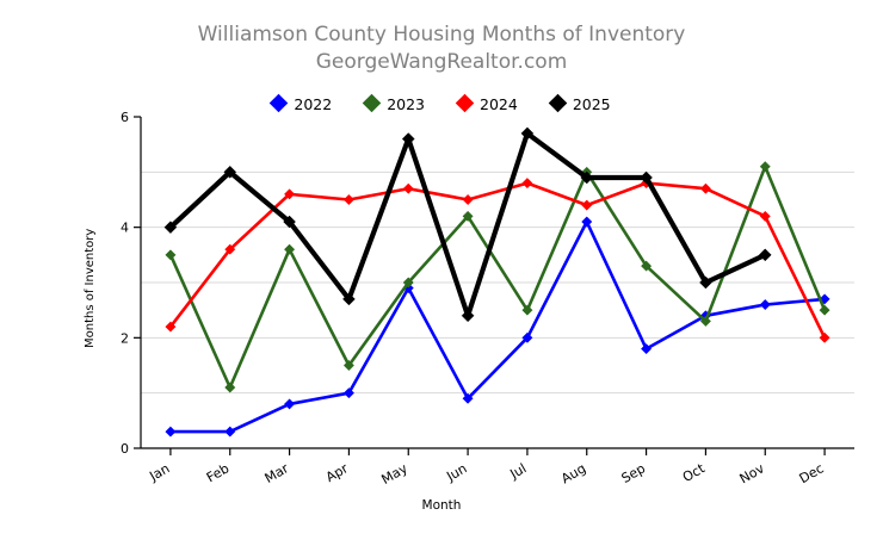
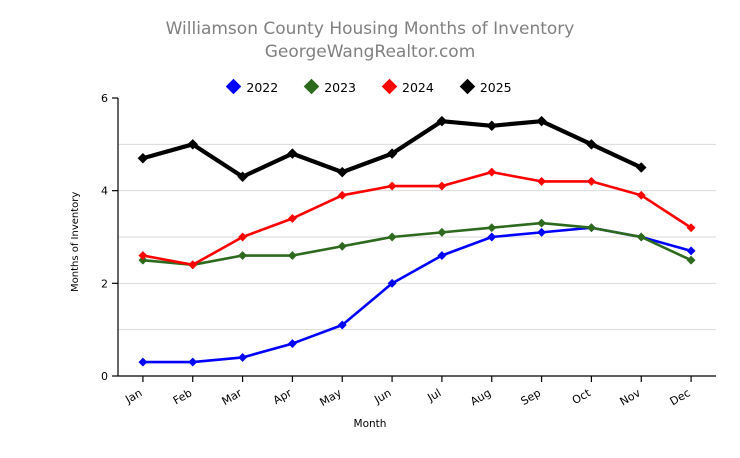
2023/Jan: 3.5 -> 2.5
2024/Jan: 2.2 -> 2.6
2025/Jan: 4.0 -> 4.7
2023/Feb: 1.1 -> 2.4
2024/Feb: 3.6 -> 2.4
2022/Mar: 0.8 -> 0.4
2023/Mar: 3.6 -> 2.6
2024/Mar: 4.6 -> 3.0
2025/Mar: 4.1 -> 4.3
2022/Apr: 1.0 -> 0.7
2023/Apr: 1.5 -> 2.6
2024/Apr: 4.5 -> 3.4
2025/Apr: 2.7 -> 4.8
2022/May: 2.9 -> 1.1
2023/May: 3.0 -> 2.8
2024/May: 4.7 -> 3.9
2025/May: 5.6 -> 4.4
2022/Jun: 0.9 -> 2.0
2023/Jun: 4.2 -> 3.0
2024/Jun: 4.5 -> 4.1
2025/Jun: 2.4 -> 4.8
2022/Jul: 2.0 -> 2.6
2023/Jul: 2.5 -> 3.1
2024/Jul: 4.8 -> 4.1
2025/Jul: 5.7 -> 5.5
2022/Aug: 4.1 -> 3.0
2023/Aug: 5.0 -> 3.2
2025/Aug: 4.9 -> 5.4
2022/Sep: 1.8 -> 3.1
2024/Sep: 4.8 -> 4.2
2025/Sep: 4.9 -> 5.5
2022/Oct: 2.4 -> 3.2
2023/Oct: 2.3 -> 3.2
2024/Oct: 4.7 -> 4.2
2025/Oct: 3.0 -> 5.0
2022/Nov: 2.6 -> 3.0
2023/Nov: 5.1 -> 3.0
2024/Nov: 4.2 -> 3.9
2025/Nov: 3.5 -> 4.5
2024/Dec: 2.0 -> 3.2
